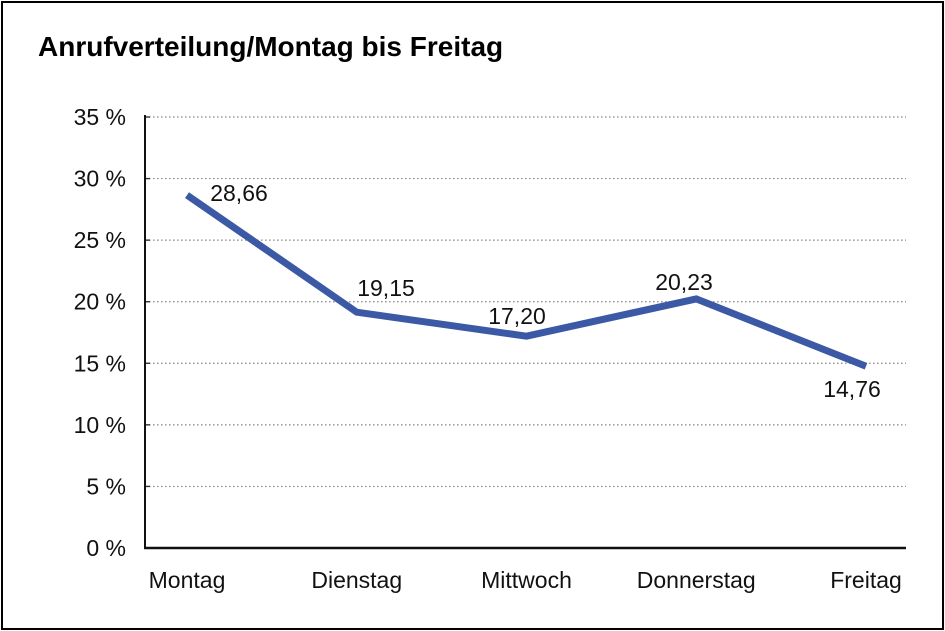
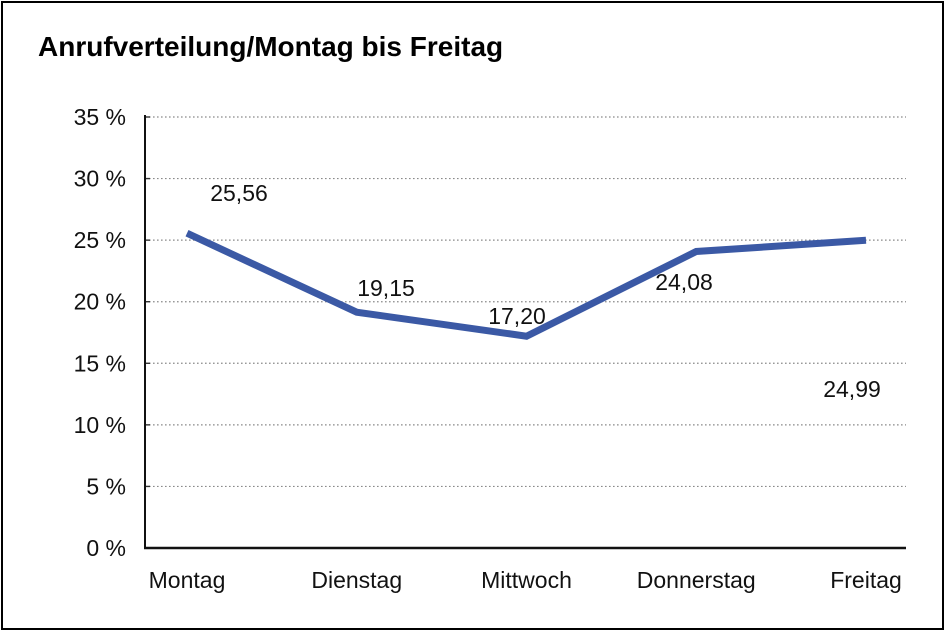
Montag: 28,66 -> 25,56
Donnerstag: 20,23 -> 24,08
Freitag: 14,76 -> 24,99
